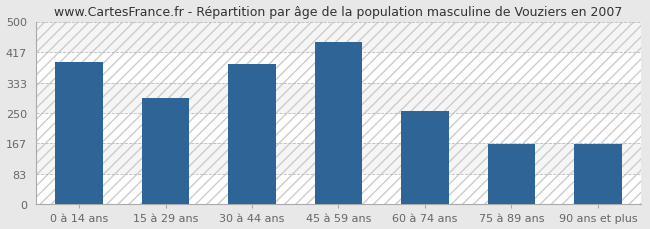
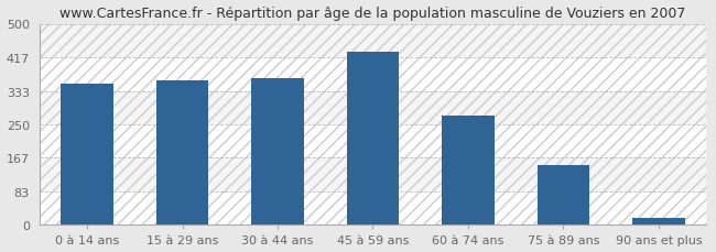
0 à 14 ans: 390 -> 352
15 à 29 ans: 290 -> 358
30 à 44 ans: 385 -> 365
45 à 59 ans: 445 -> 430
60 à 74 ans: 255 -> 272
75 à 89 ans: 165 -> 148
90 ans et plus: 165 -> 18
